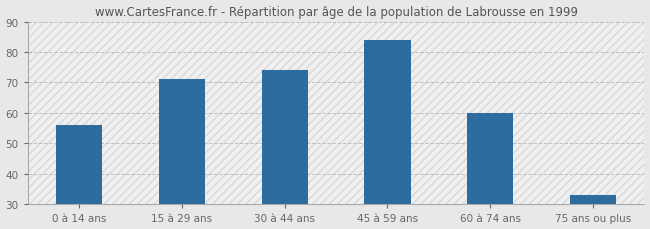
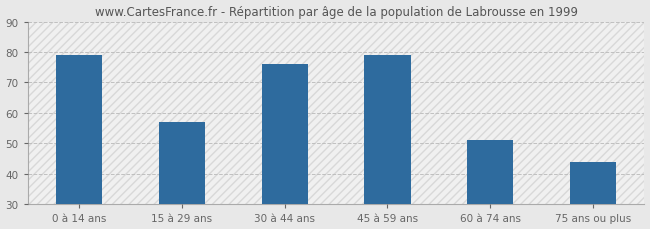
0 à 14 ans: 56 -> 79
15 à 29 ans: 71 -> 57
30 à 44 ans: 74 -> 76
45 à 59 ans: 84 -> 79
60 à 74 ans: 60 -> 51
75 ans ou plus: 33 -> 44
